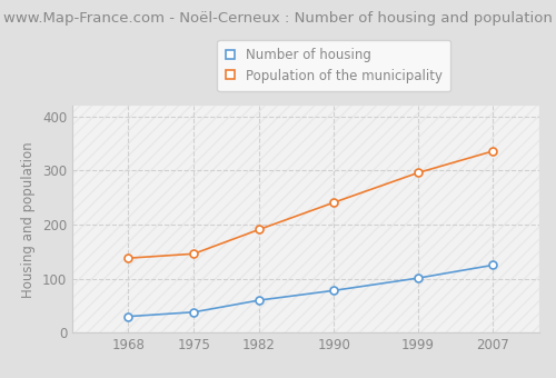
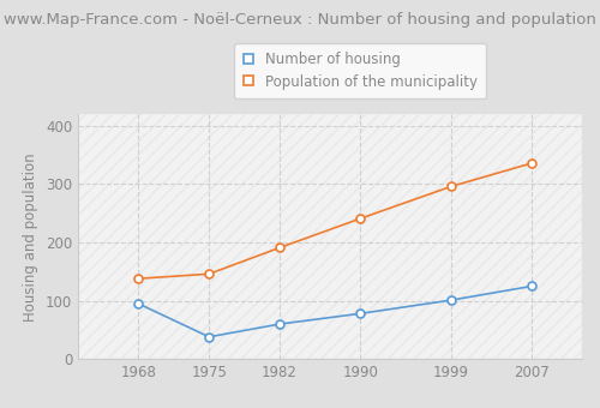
Number of housing/1968: 30 -> 95
